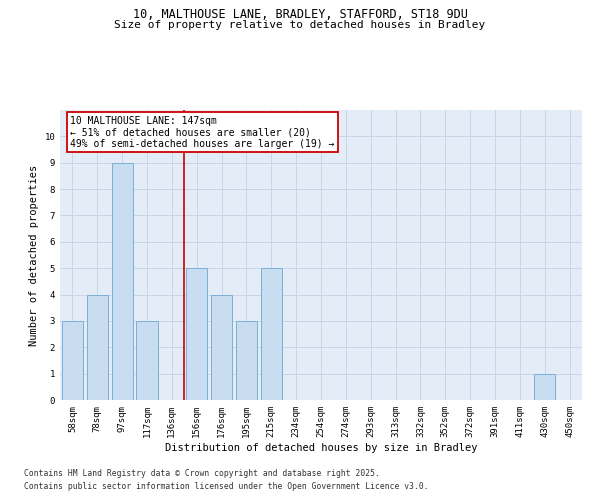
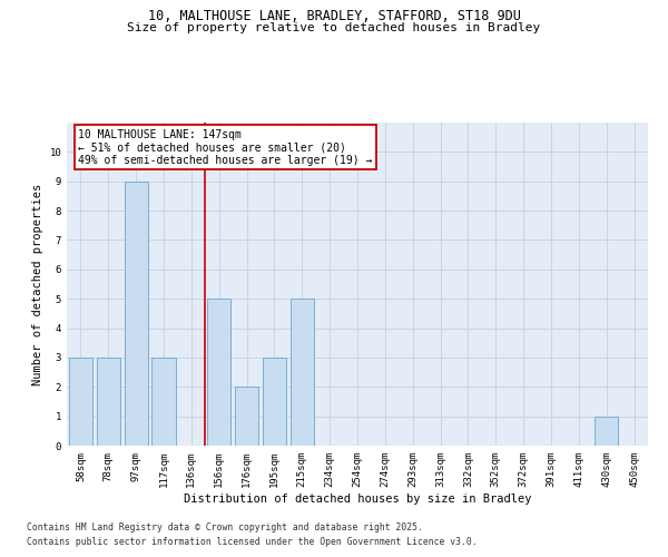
78sqm: 4 -> 3
176sqm: 4 -> 2
